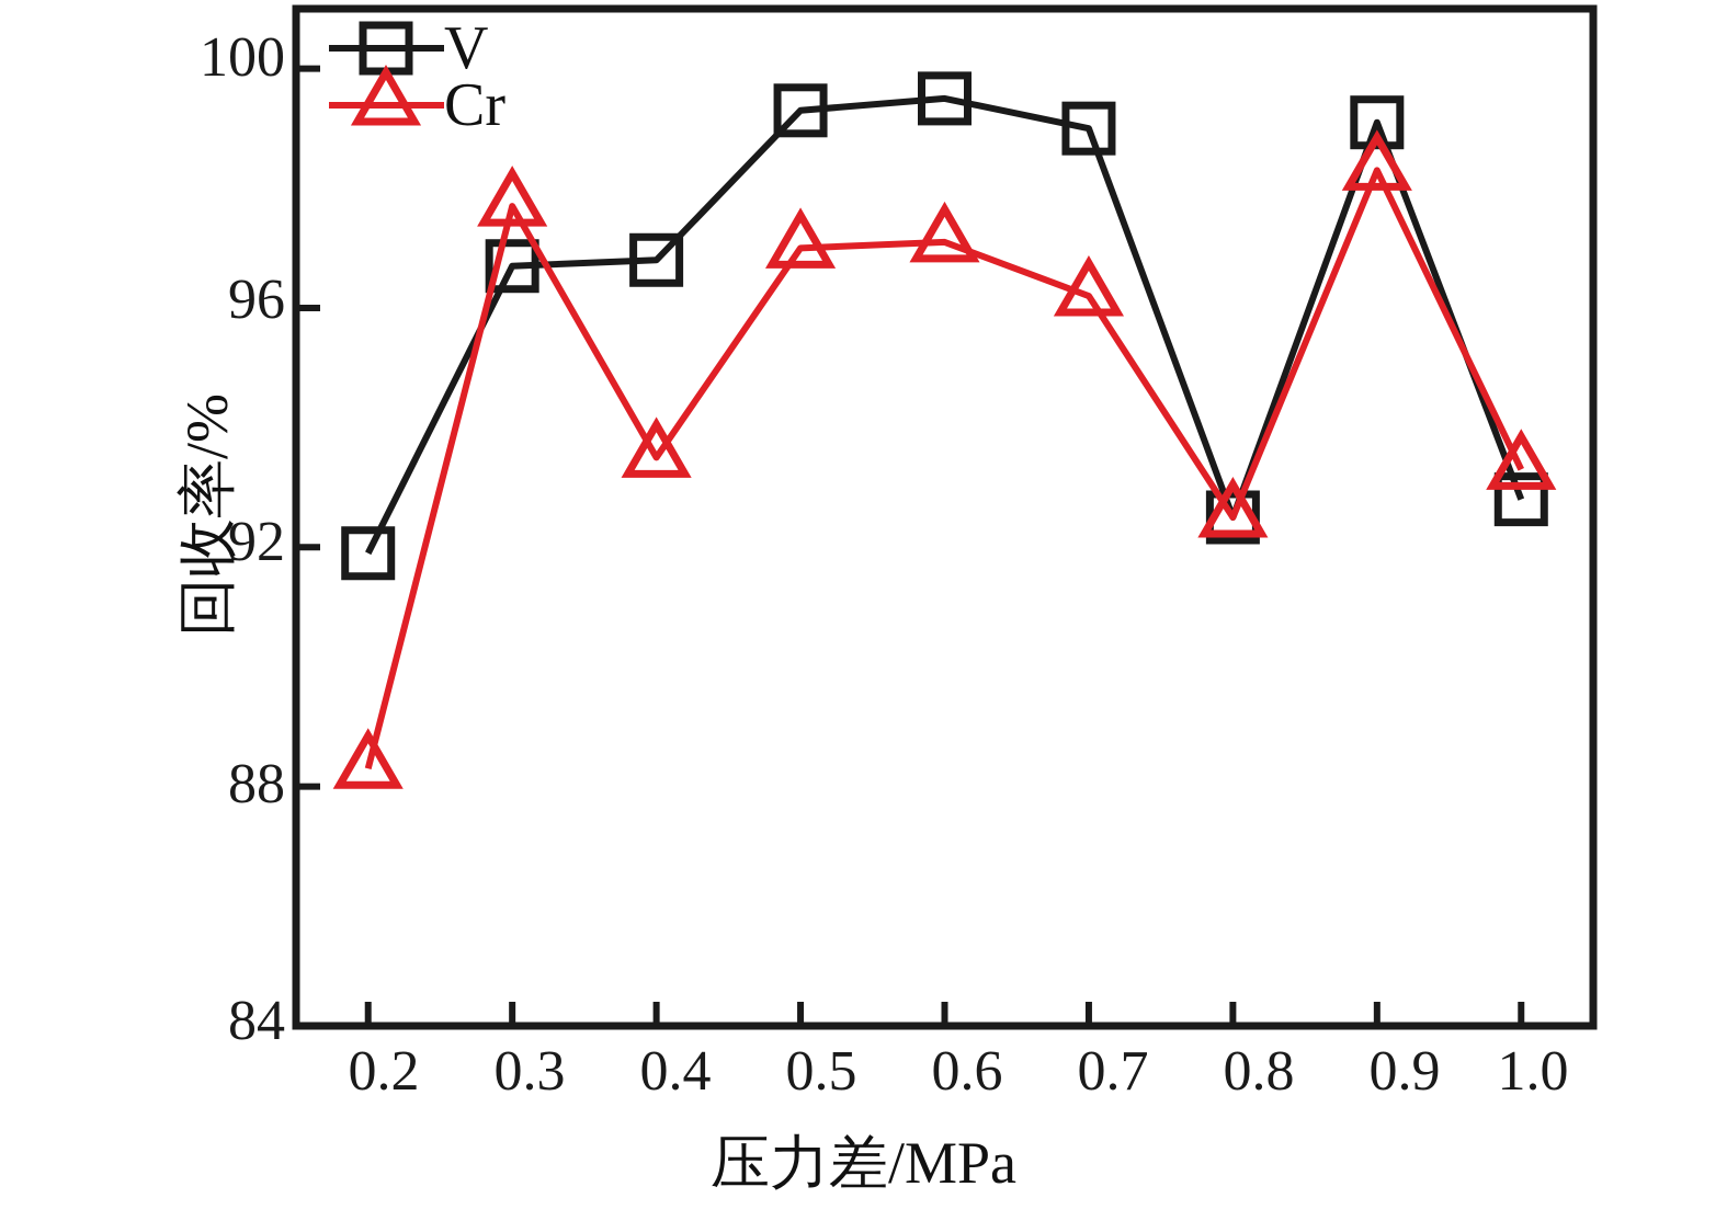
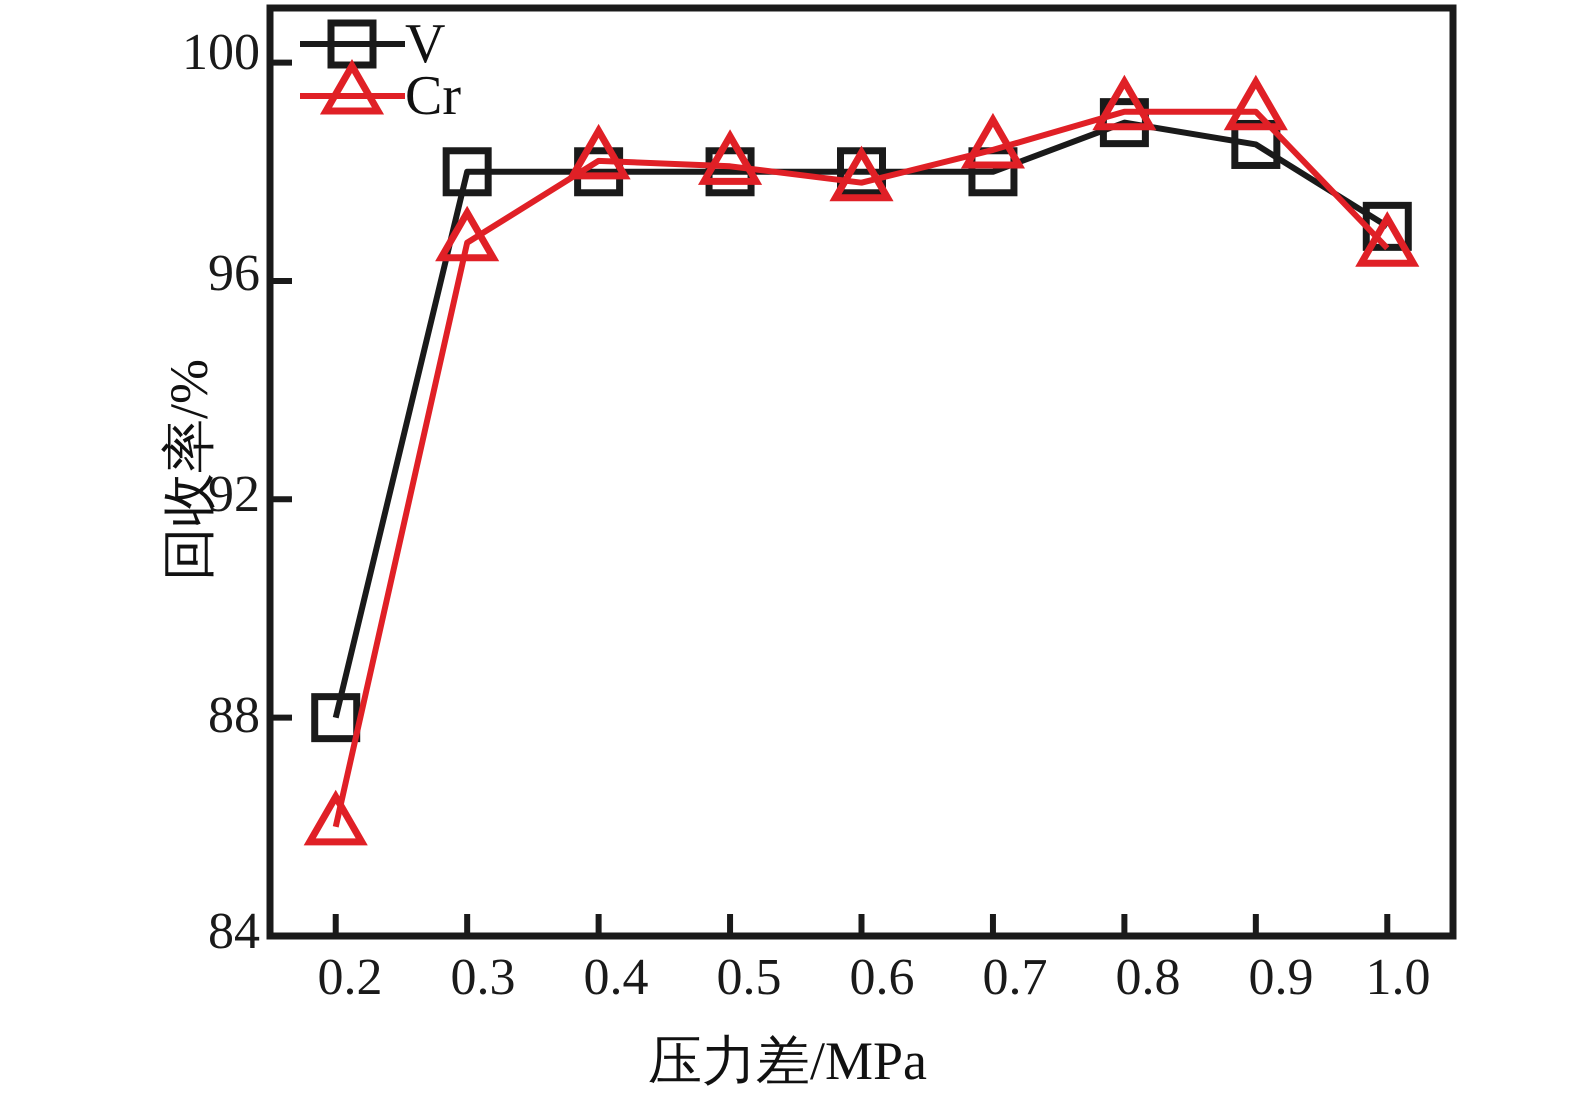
V/0.2: 91.9 -> 88.0
Cr/0.2: 88.3 -> 86.0
V/0.3: 96.7 -> 98.0
Cr/0.3: 97.7 -> 96.7
V/0.4: 96.8 -> 98.0
Cr/0.4: 93.5 -> 98.2
V/0.5: 99.3 -> 98.0
Cr/0.5: 97.0 -> 98.1
V/0.6: 99.5 -> 98.0
Cr/0.6: 97.1 -> 97.8
V/0.7: 99.0 -> 98.0
Cr/0.7: 96.2 -> 98.4
V/0.8: 92.5 -> 98.9
Cr/0.8: 92.5 -> 99.1
V/0.9: 99.1 -> 98.5
Cr/0.9: 98.3 -> 99.1
V/1.0: 92.8 -> 97.0
Cr/1.0: 93.3 -> 96.6
